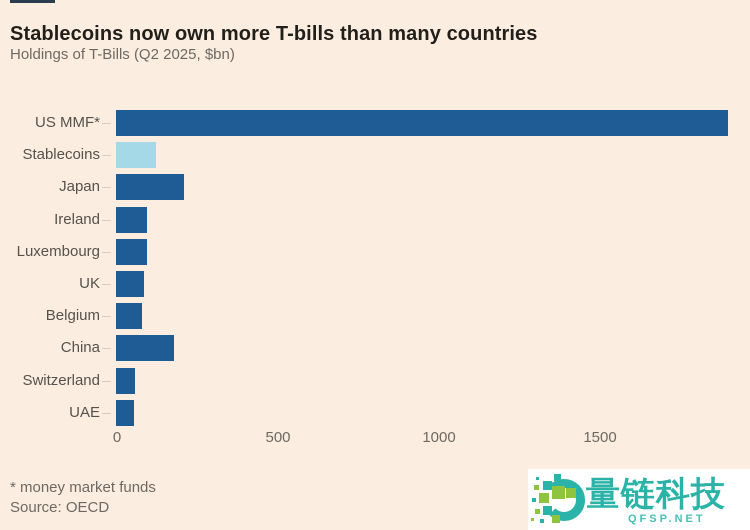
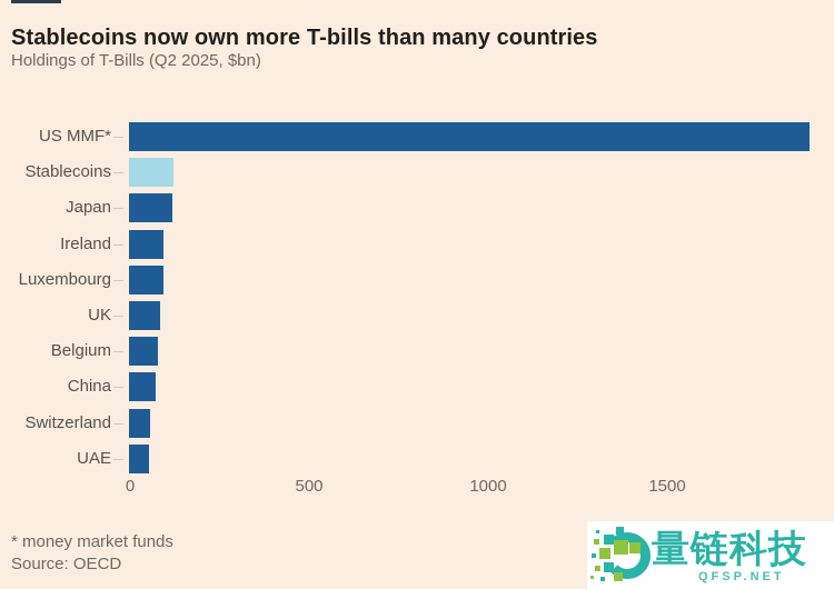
Japan: 210 -> 120
China: 180 -> 70
